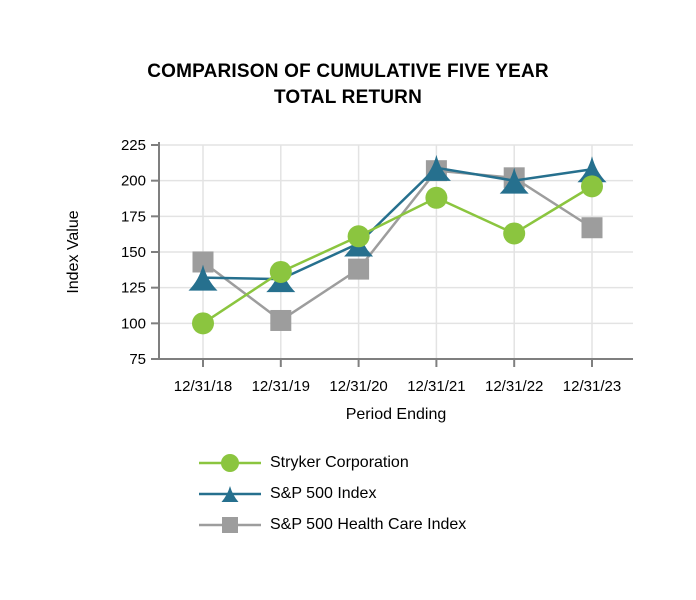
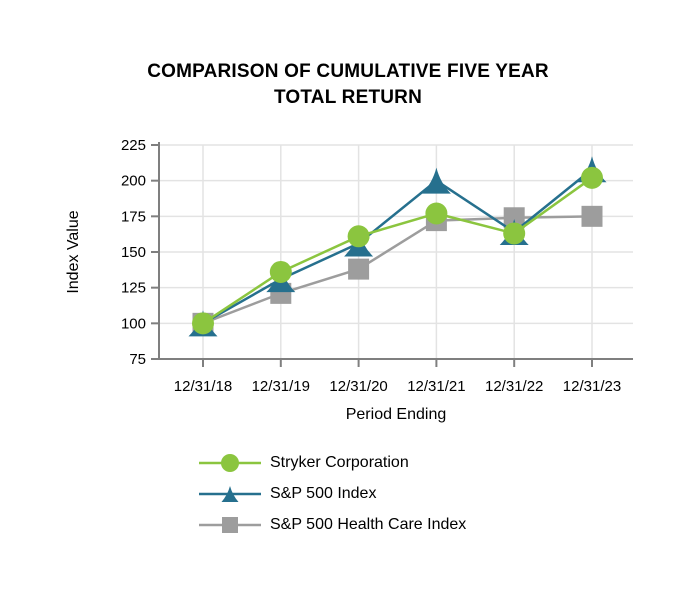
S&P 500 Index/12/31/18: 132 -> 100
S&P 500 Health Care Index/12/31/18: 143 -> 100
S&P 500 Health Care Index/12/31/19: 102 -> 121
Stryker Corporation/12/31/21: 188 -> 177
S&P 500 Index/12/31/21: 209 -> 200
S&P 500 Health Care Index/12/31/21: 207 -> 172
S&P 500 Index/12/31/22: 200 -> 164
S&P 500 Health Care Index/12/31/22: 202 -> 174
Stryker Corporation/12/31/23: 196 -> 202
S&P 500 Health Care Index/12/31/23: 167 -> 175
